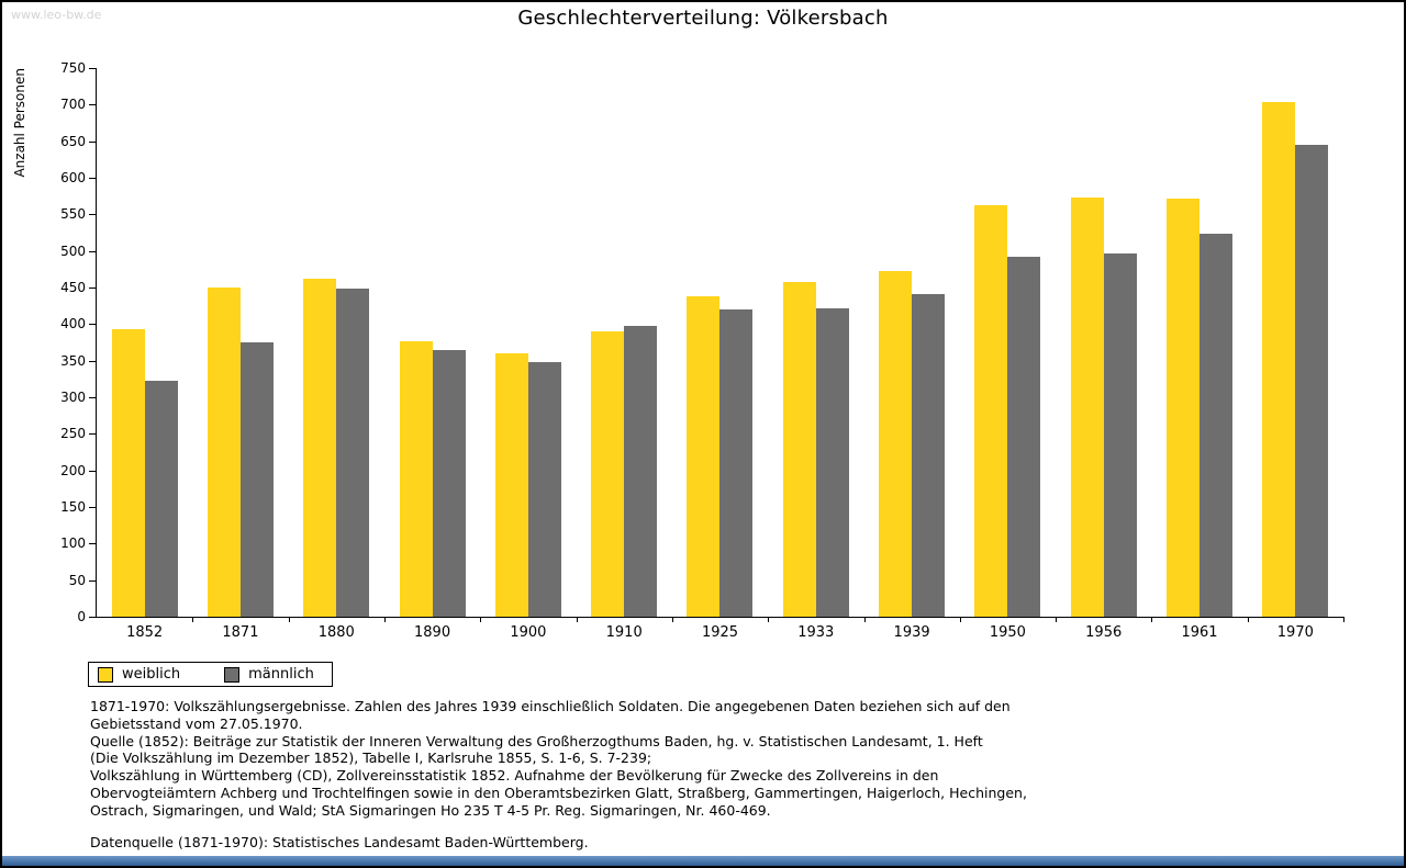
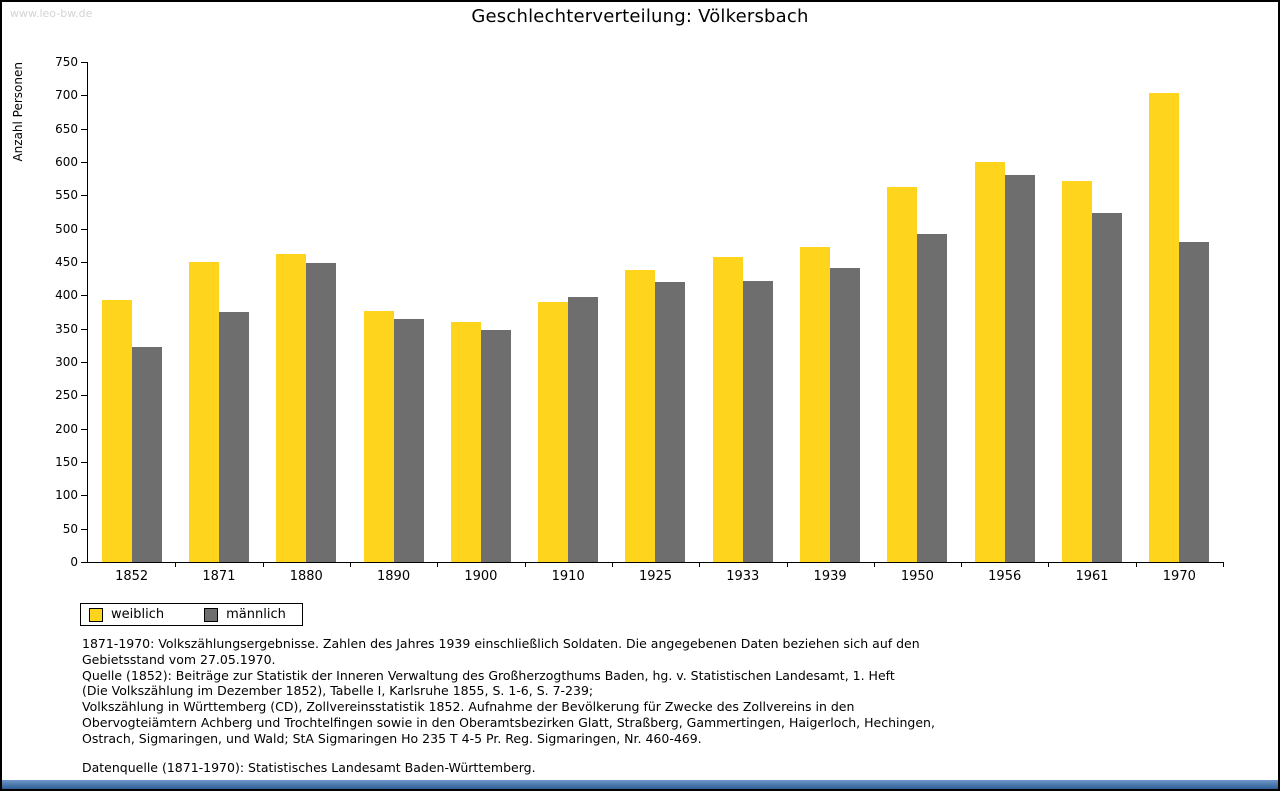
weiblich/1956: 570 -> 600
männlich/1956: 500 -> 580
männlich/1970: 640 -> 480
